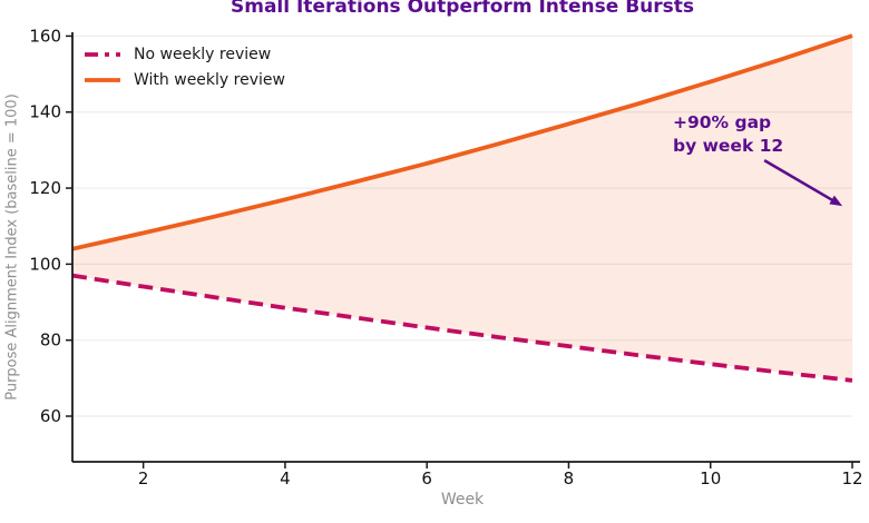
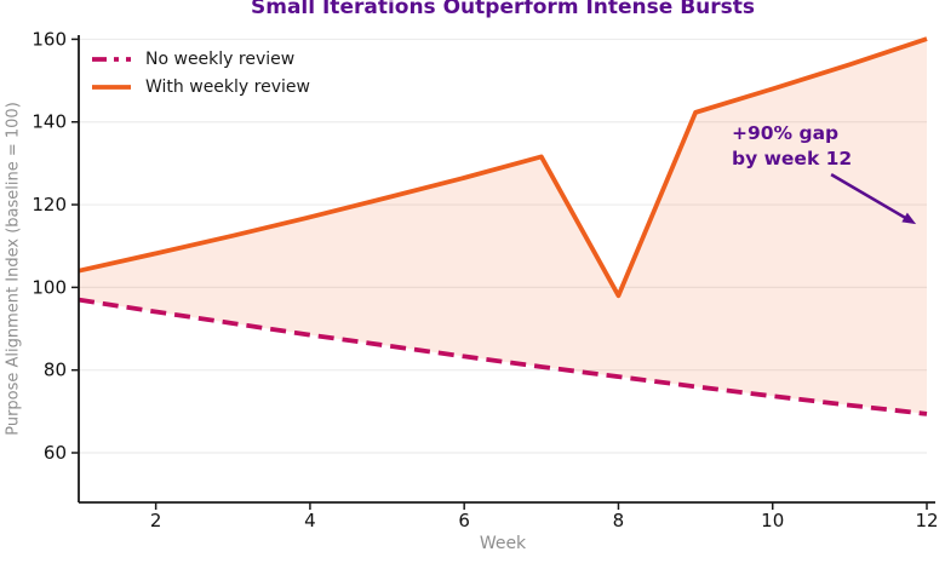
With weekly review/8: 137 -> 98
